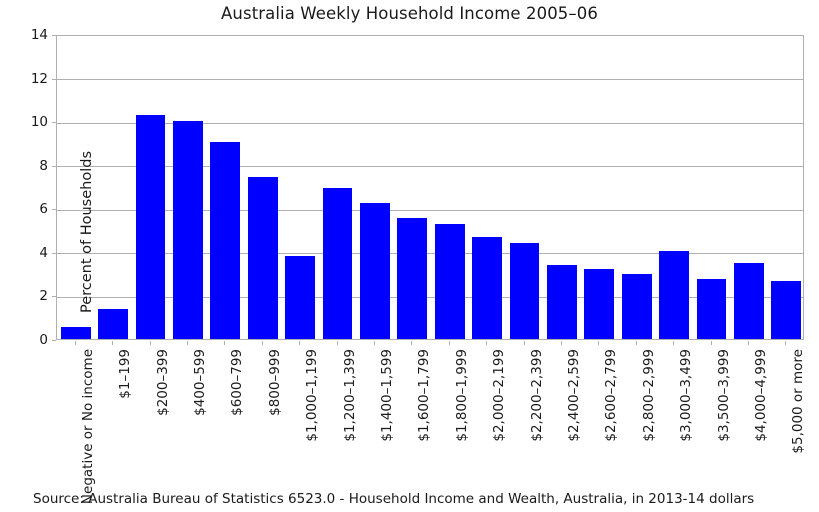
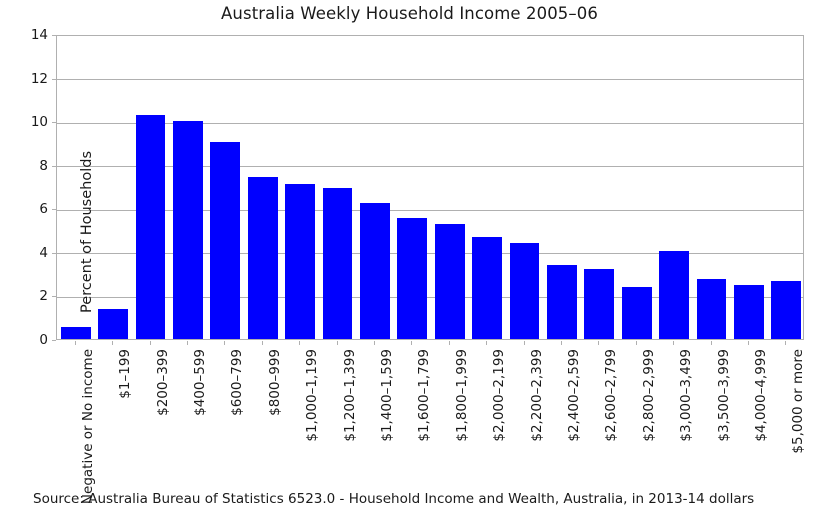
$1,000–1,199: 3.8 -> 7.1
$2,800–2,999: 3.0 -> 2.4
$4,000–4,999: 3.5 -> 2.5
